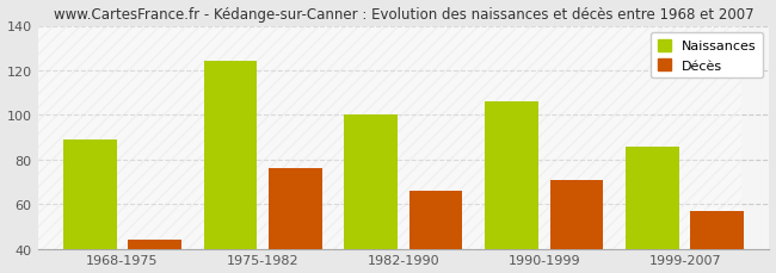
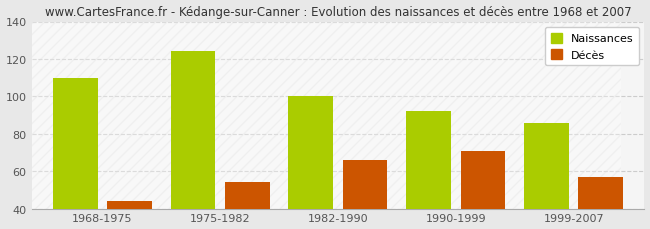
Naissances/1968-1975: 89 -> 110
Décès/1975-1982: 76 -> 54
Naissances/1990-1999: 106 -> 92
